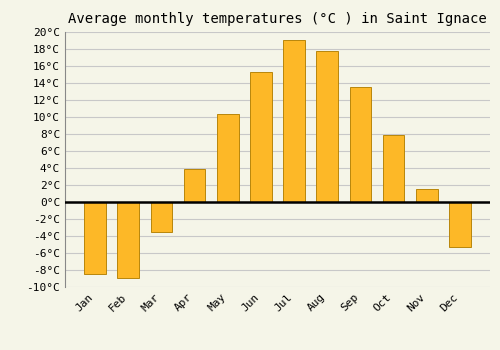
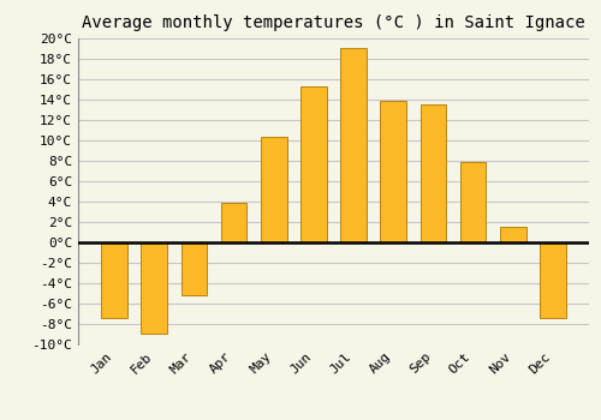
Jan: -8.5°C -> -7.4°C
Mar: -3.5°C -> -5.2°C
Aug: 17.7°C -> 13.8°C
Dec: -5.3°C -> -7.4°C
